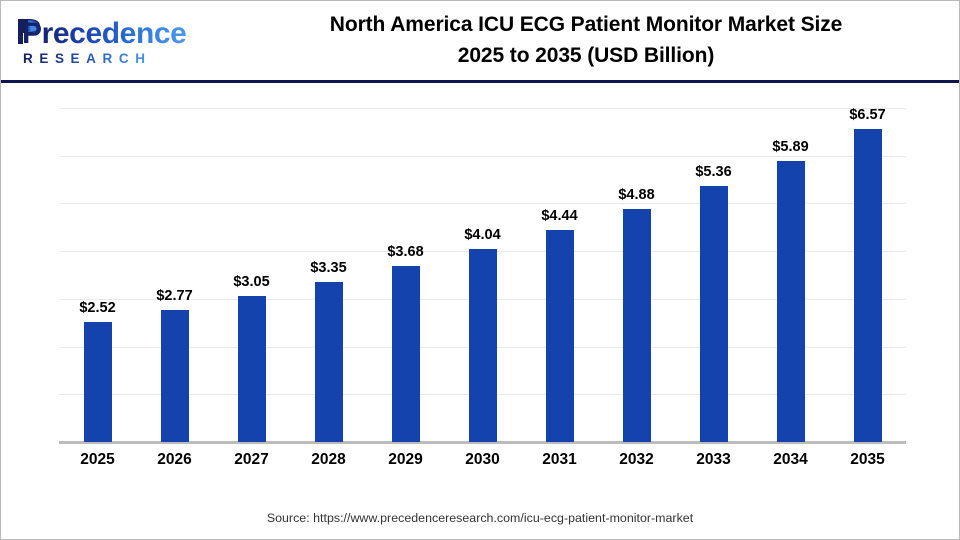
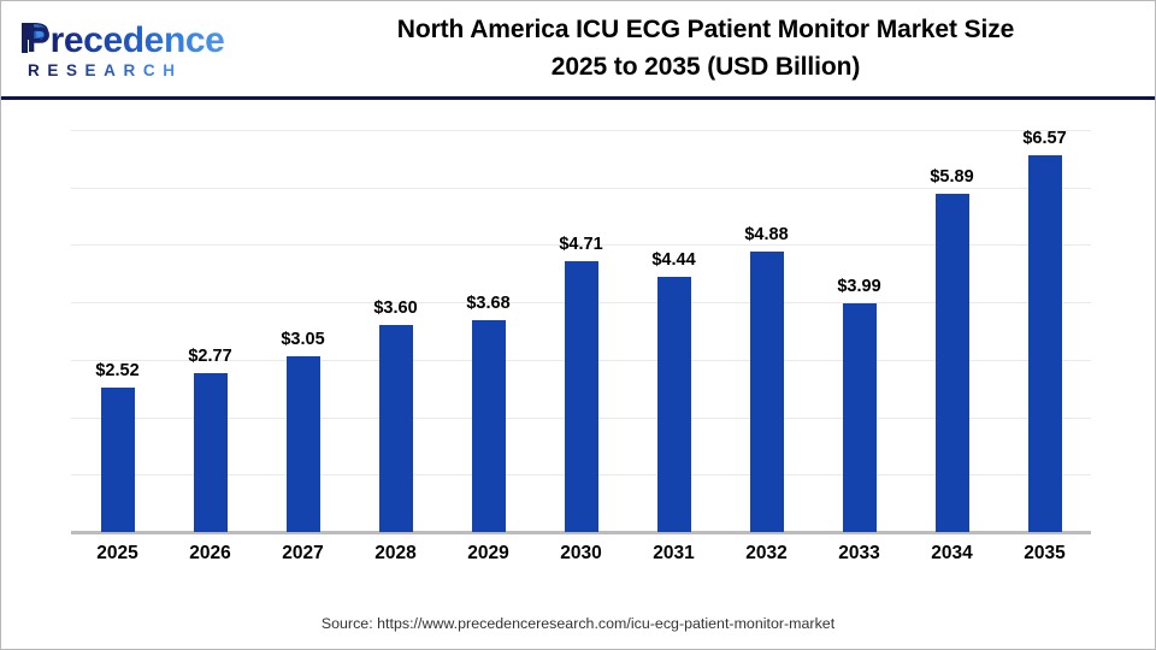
2028: $3.35 -> $3.60
2030: $4.04 -> $4.71
2033: $5.36 -> $3.99
